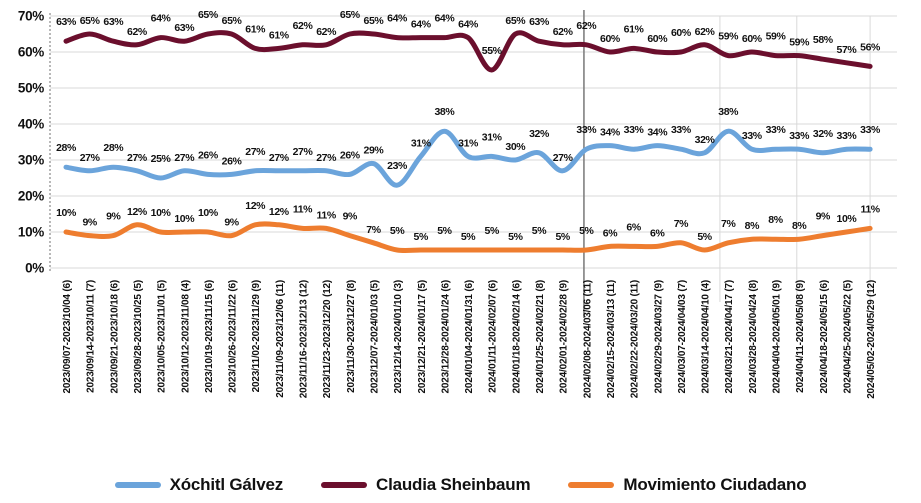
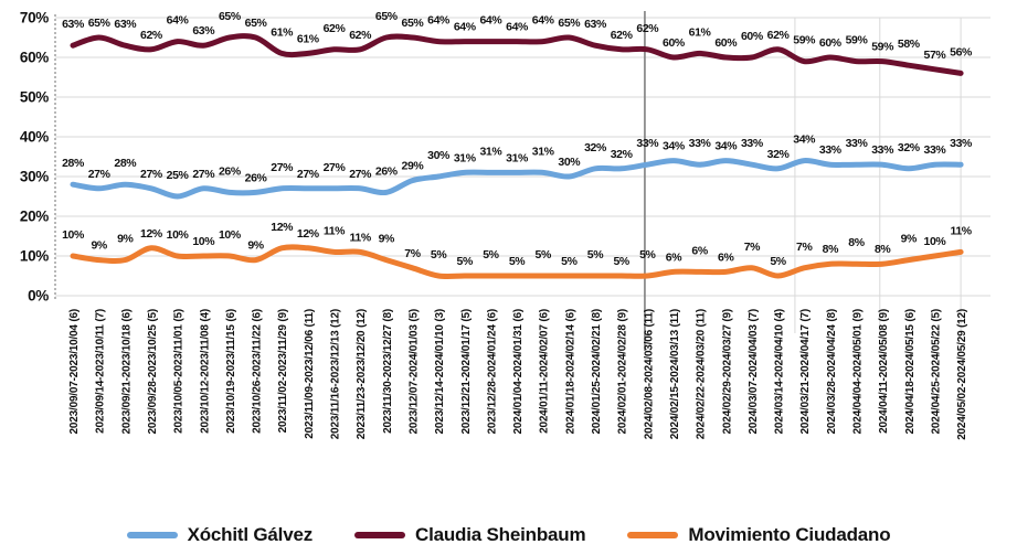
Xóchitl Gálvez/2023/12/14-2024/01/10 (3): 23% -> 30%
Xóchitl Gálvez/2023/12/28-2024/01/24 (6): 38% -> 31%
Claudia Sheinbaum/2024/01/11-2024/02/07 (6): 55% -> 64%
Xóchitl Gálvez/2024/02/01-2024/02/28 (9): 27% -> 32%
Xóchitl Gálvez/2024/03/21-2024/04/17 (7): 38% -> 34%
